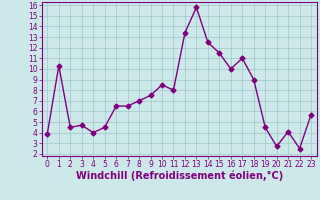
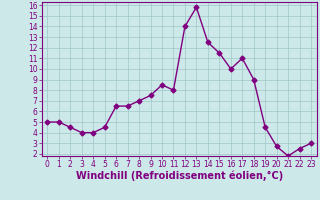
0: 3.9 -> 5.0
1: 10.3 -> 5.0
3: 4.7 -> 4.0
12: 13.4 -> 14.0
21: 4.1 -> 1.8
23: 5.7 -> 3.0
